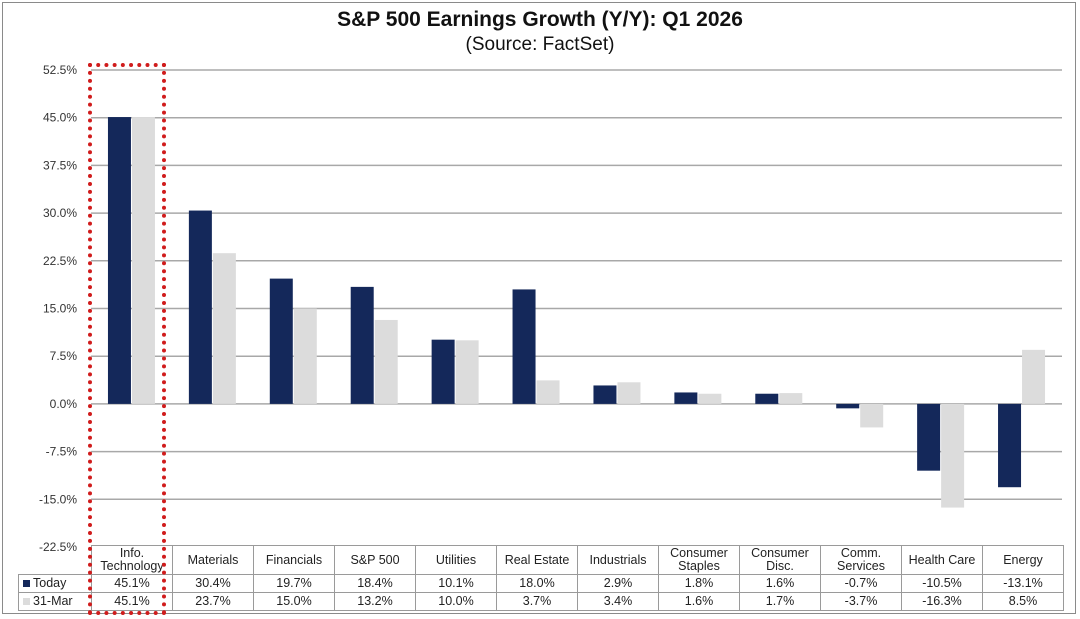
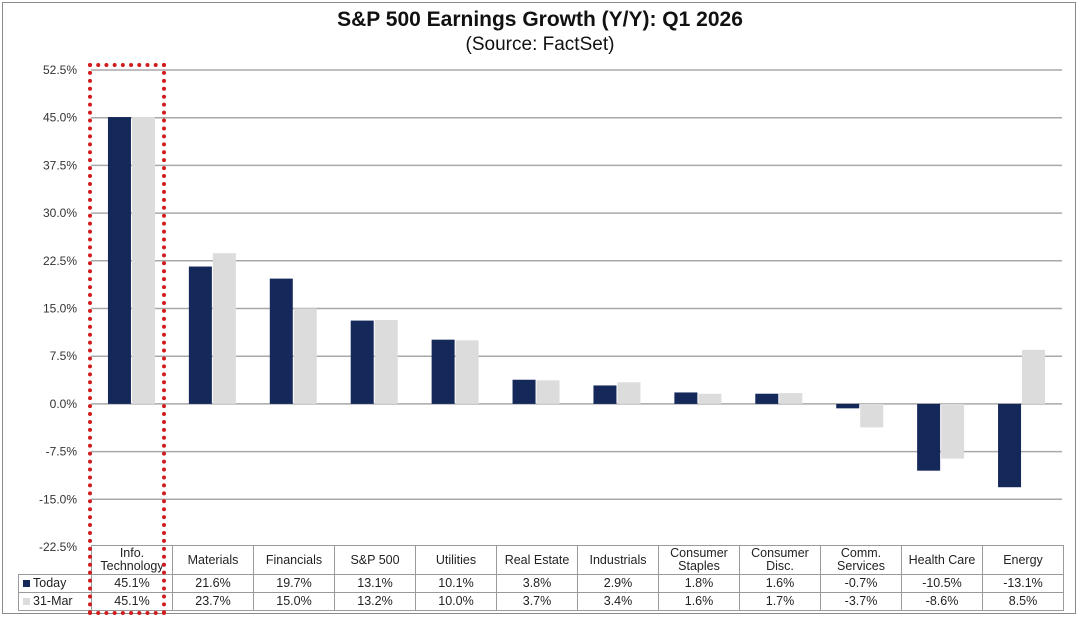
Today/Materials: 30.4% -> 21.6%
Today/S&P 500: 18.4% -> 13.1%
Today/Real Estate: 18.0% -> 3.8%
31-Mar/Health Care: -16.3% -> -8.6%
